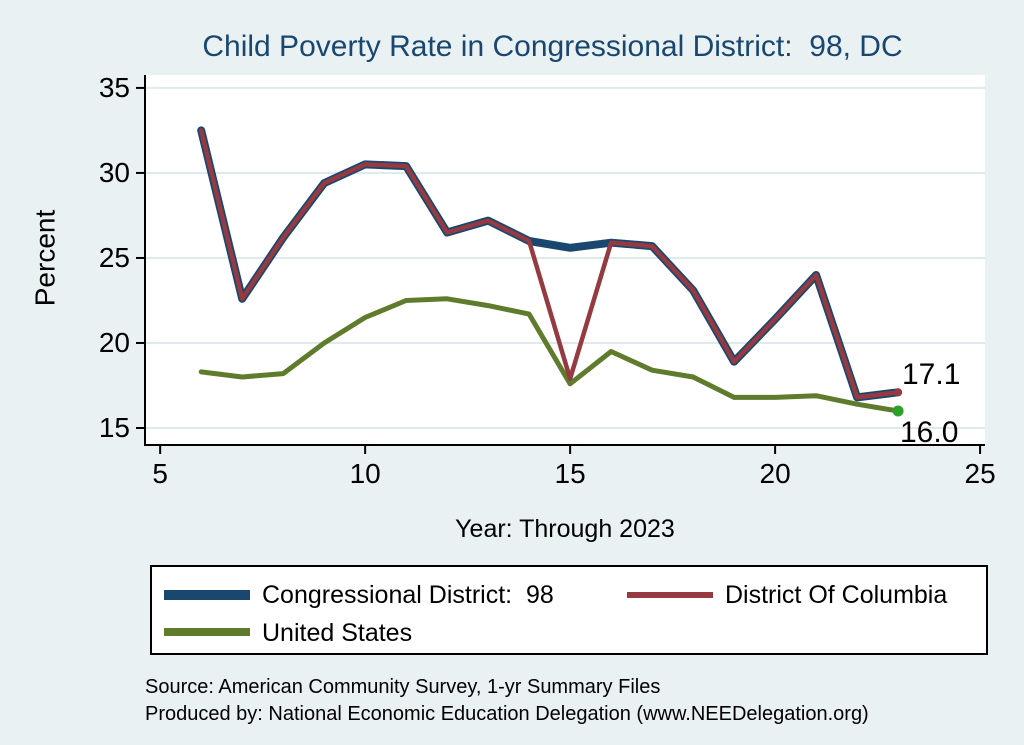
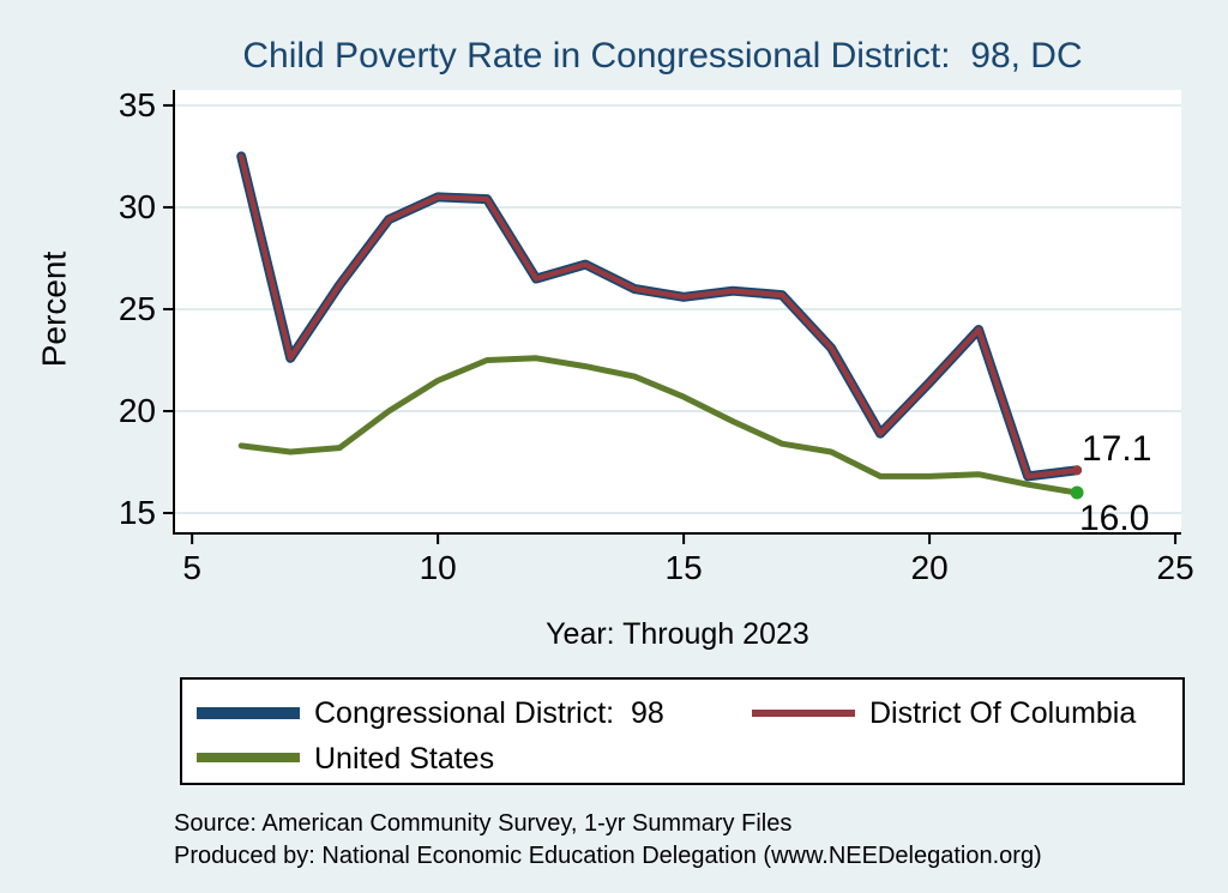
District Of Columbia/15: 17.9 -> 25.6
United States/15: 17.6 -> 20.7
